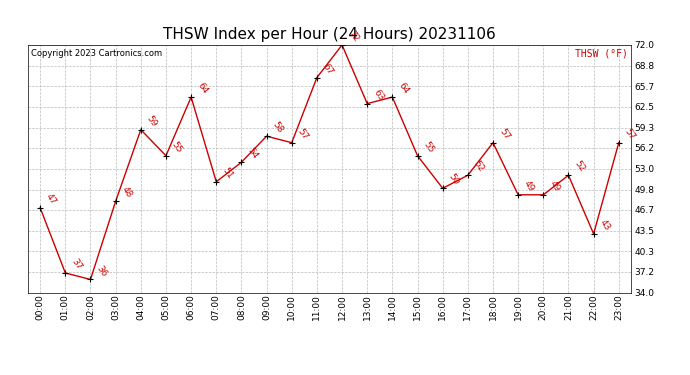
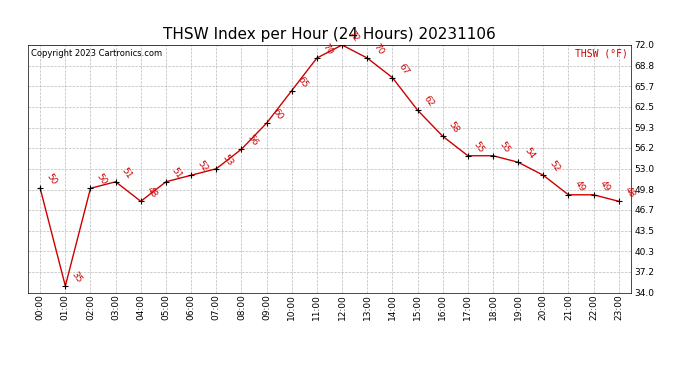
00:00: 47 -> 50
01:00: 37 -> 35
02:00: 36 -> 50
03:00: 48 -> 51
04:00: 59 -> 48
05:00: 55 -> 51
06:00: 64 -> 52
07:00: 51 -> 53
08:00: 54 -> 56
09:00: 58 -> 60
10:00: 57 -> 65
11:00: 67 -> 70
13:00: 63 -> 70
14:00: 64 -> 67
15:00: 55 -> 62
16:00: 50 -> 58
17:00: 52 -> 55
18:00: 57 -> 55
19:00: 49 -> 54
20:00: 49 -> 52
21:00: 52 -> 49
22:00: 43 -> 49
23:00: 57 -> 48
